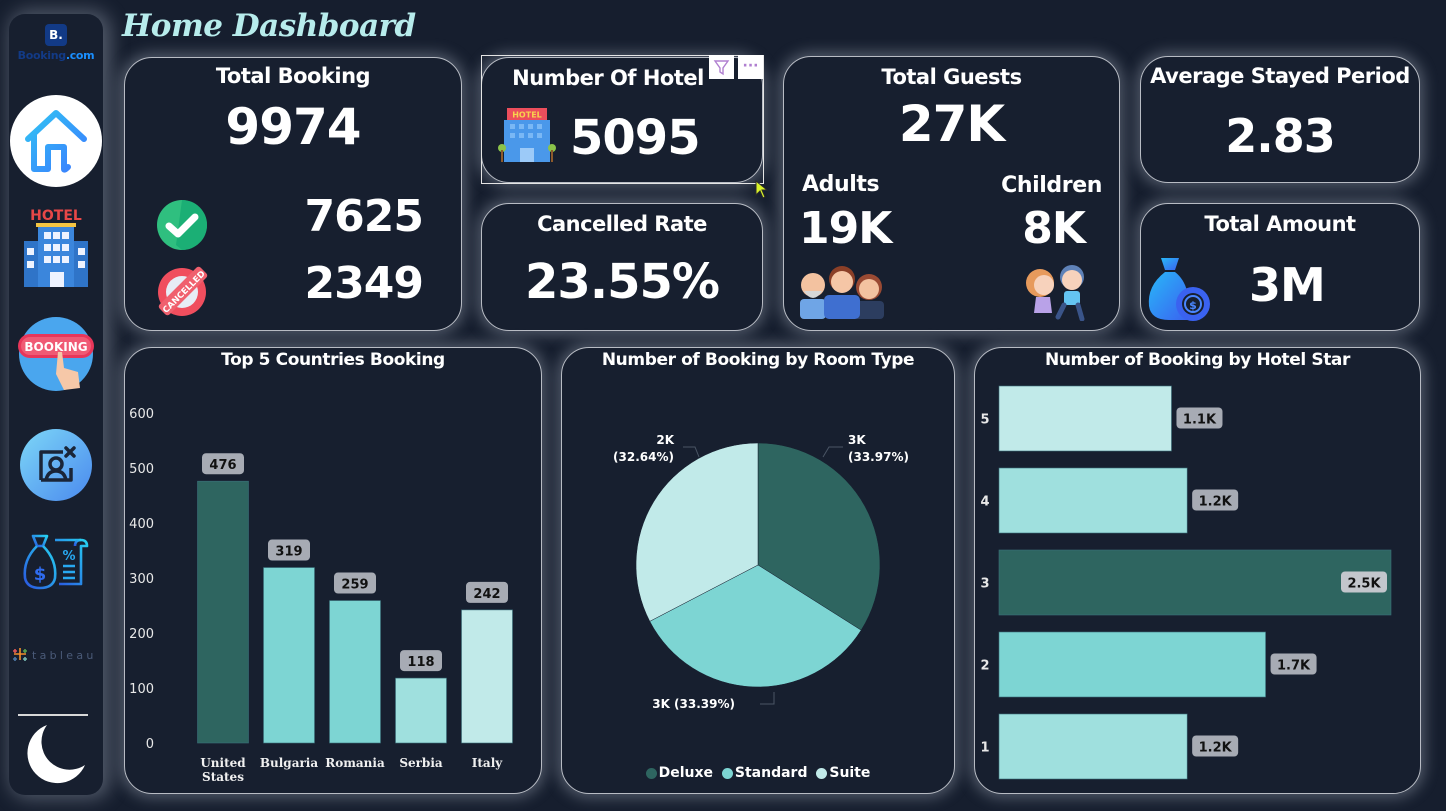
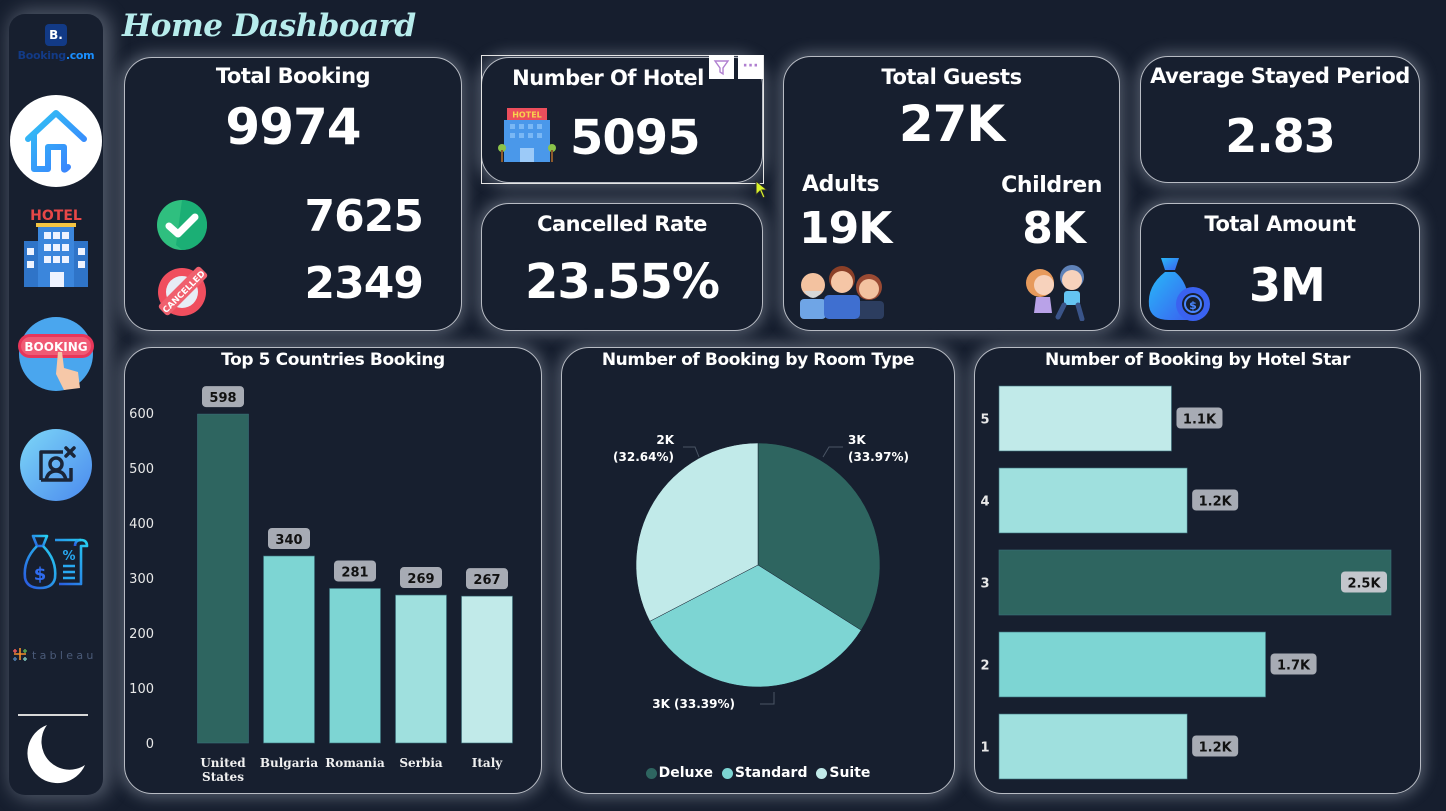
Top 5 Countries Booking/United States: 476 -> 598
Top 5 Countries Booking/Bulgaria: 319 -> 340
Top 5 Countries Booking/Romania: 259 -> 281
Top 5 Countries Booking/Serbia: 118 -> 269
Top 5 Countries Booking/Italy: 242 -> 267
